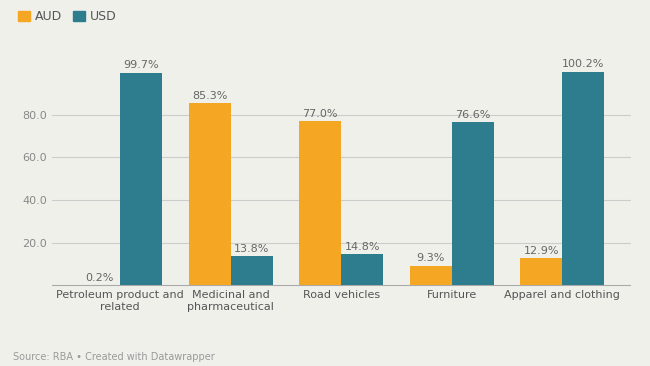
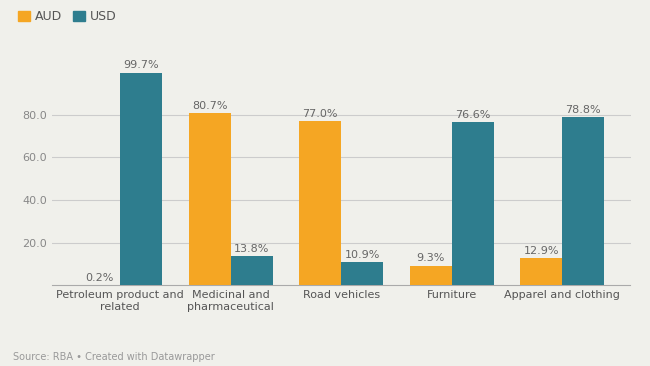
AUD/Medicinal and pharmaceutical: 85.3% -> 80.7%
USD/Road vehicles: 14.8% -> 10.9%
USD/Apparel and clothing: 100.2% -> 78.8%
